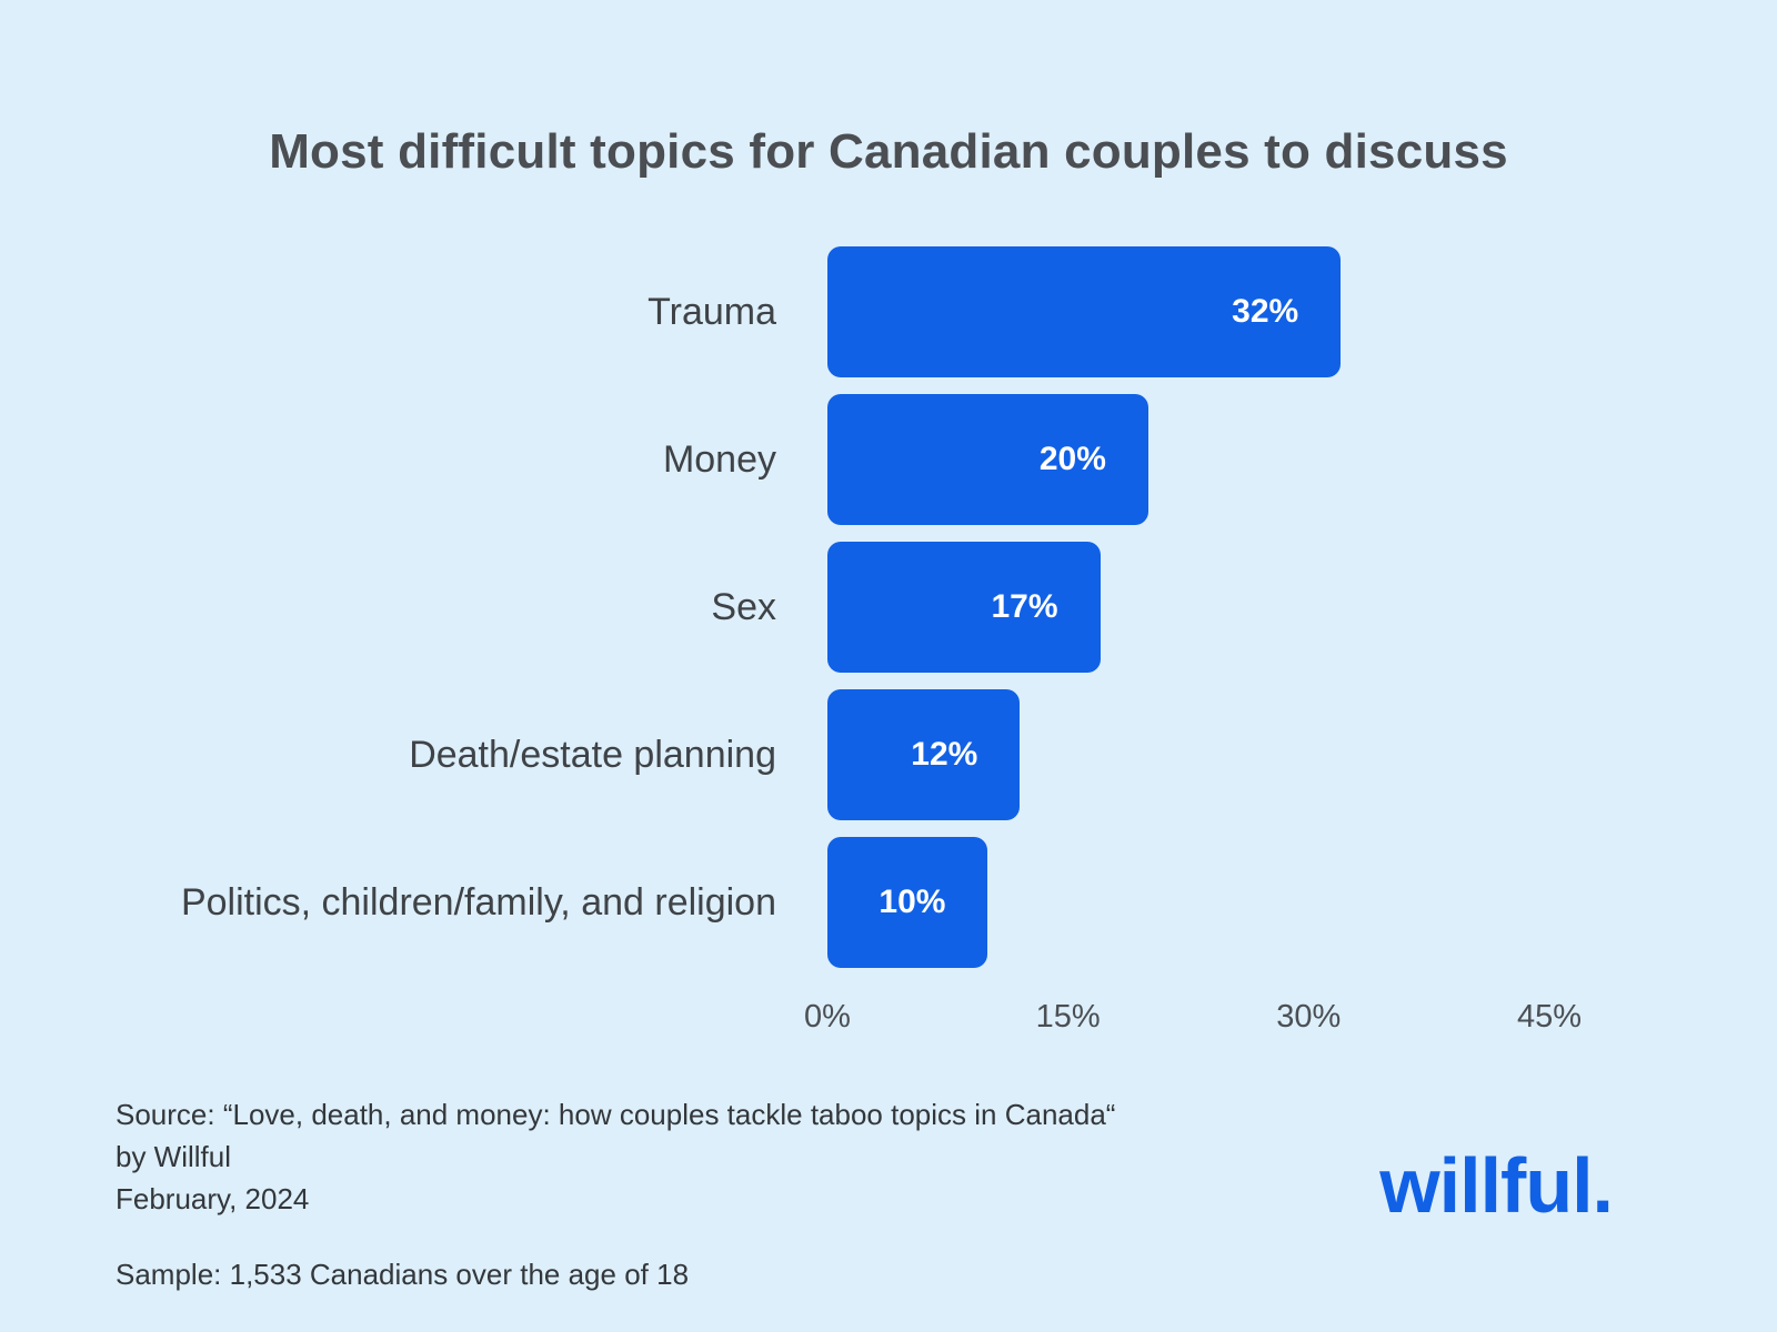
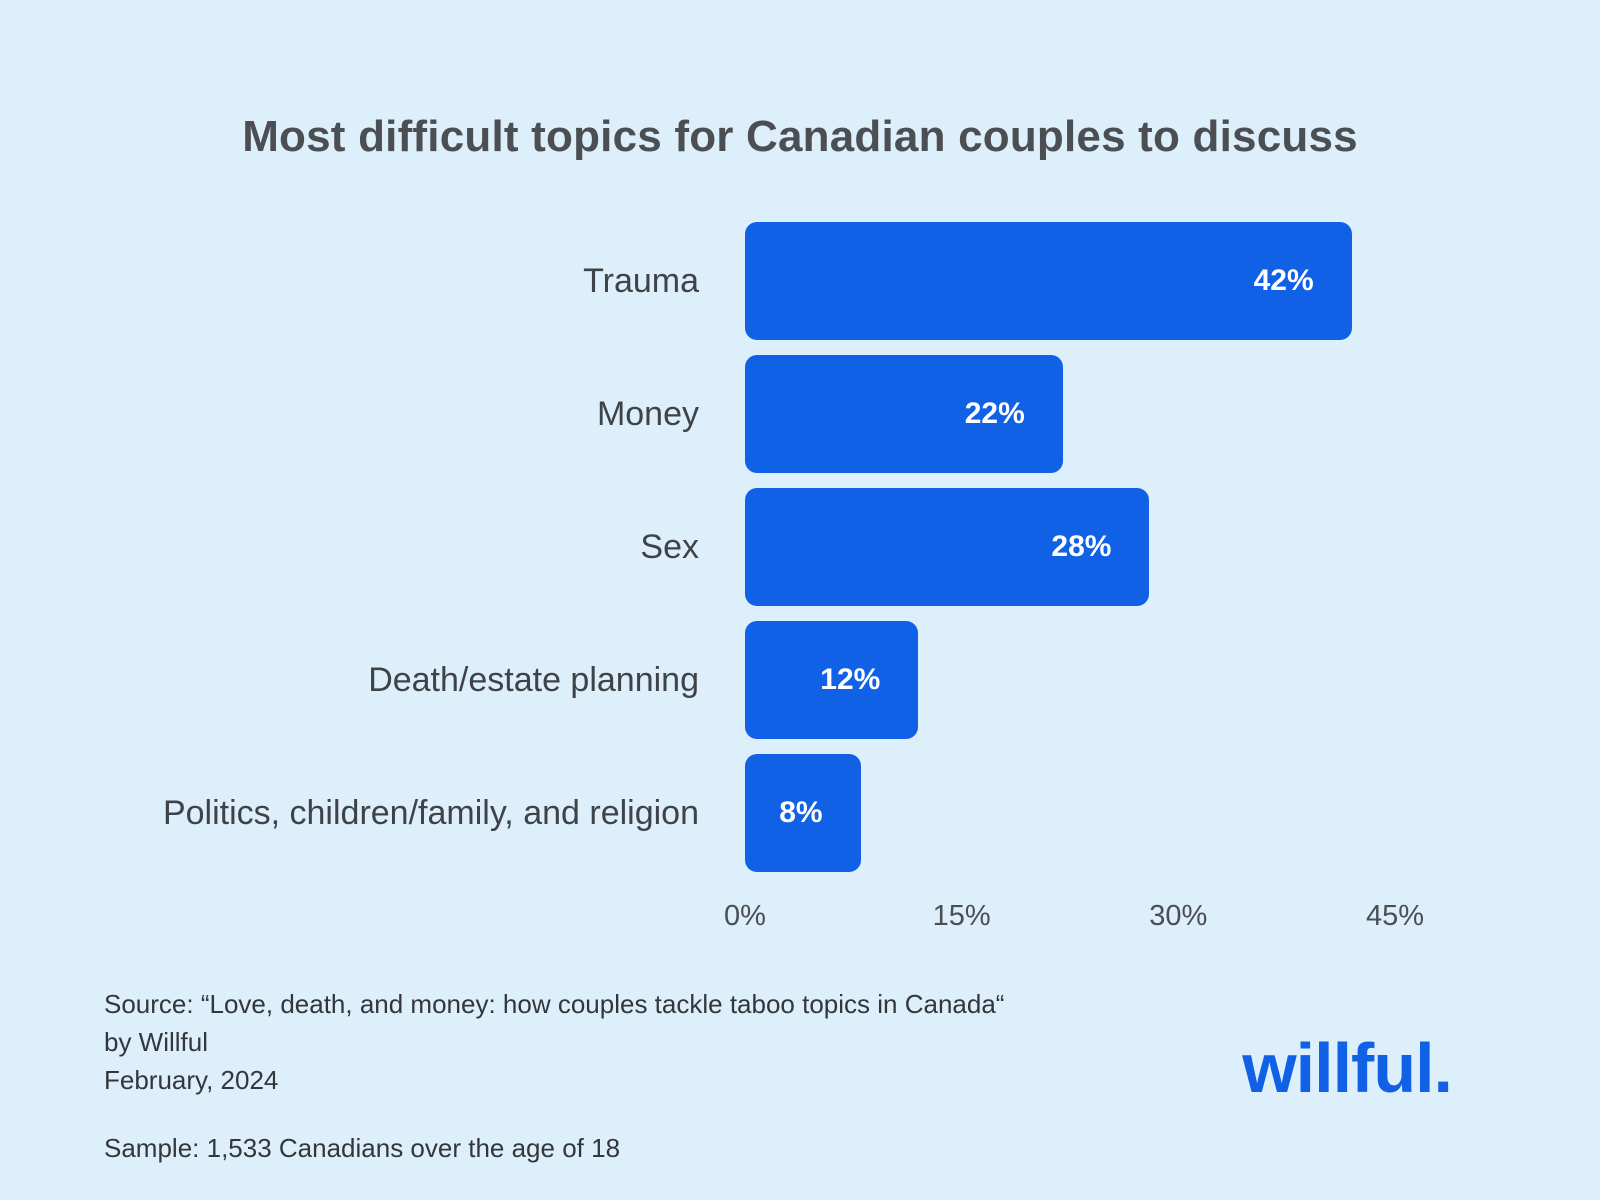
Trauma: 32% -> 42%
Money: 20% -> 22%
Sex: 17% -> 28%
Politics, children/family, and religion: 10% -> 8%
